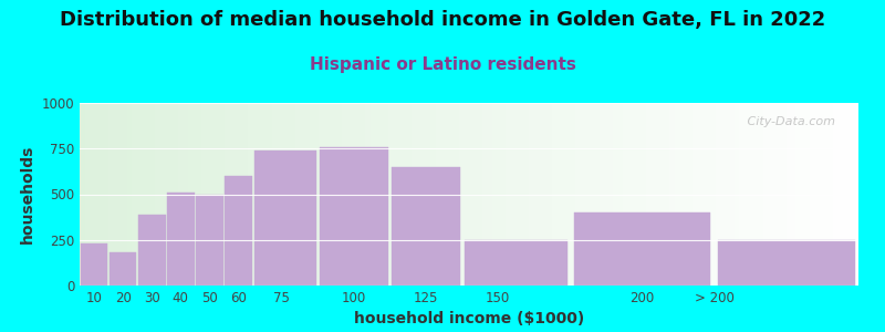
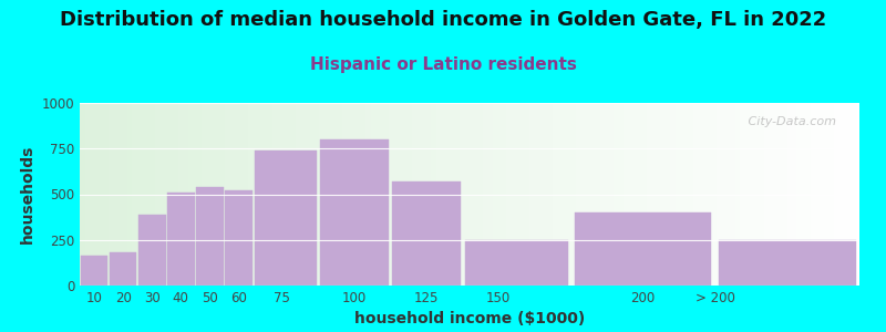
10: 230 -> 160
50: 500 -> 540
60: 600 -> 520
100: 760 -> 800
125: 650 -> 570
